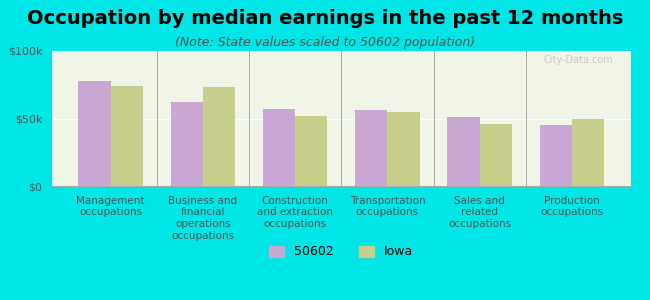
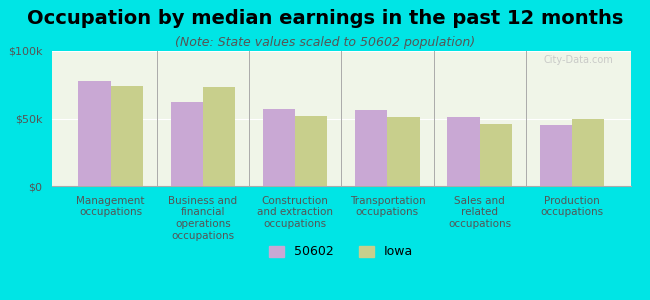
Iowa/Transportation occupations: $55k -> $51k
